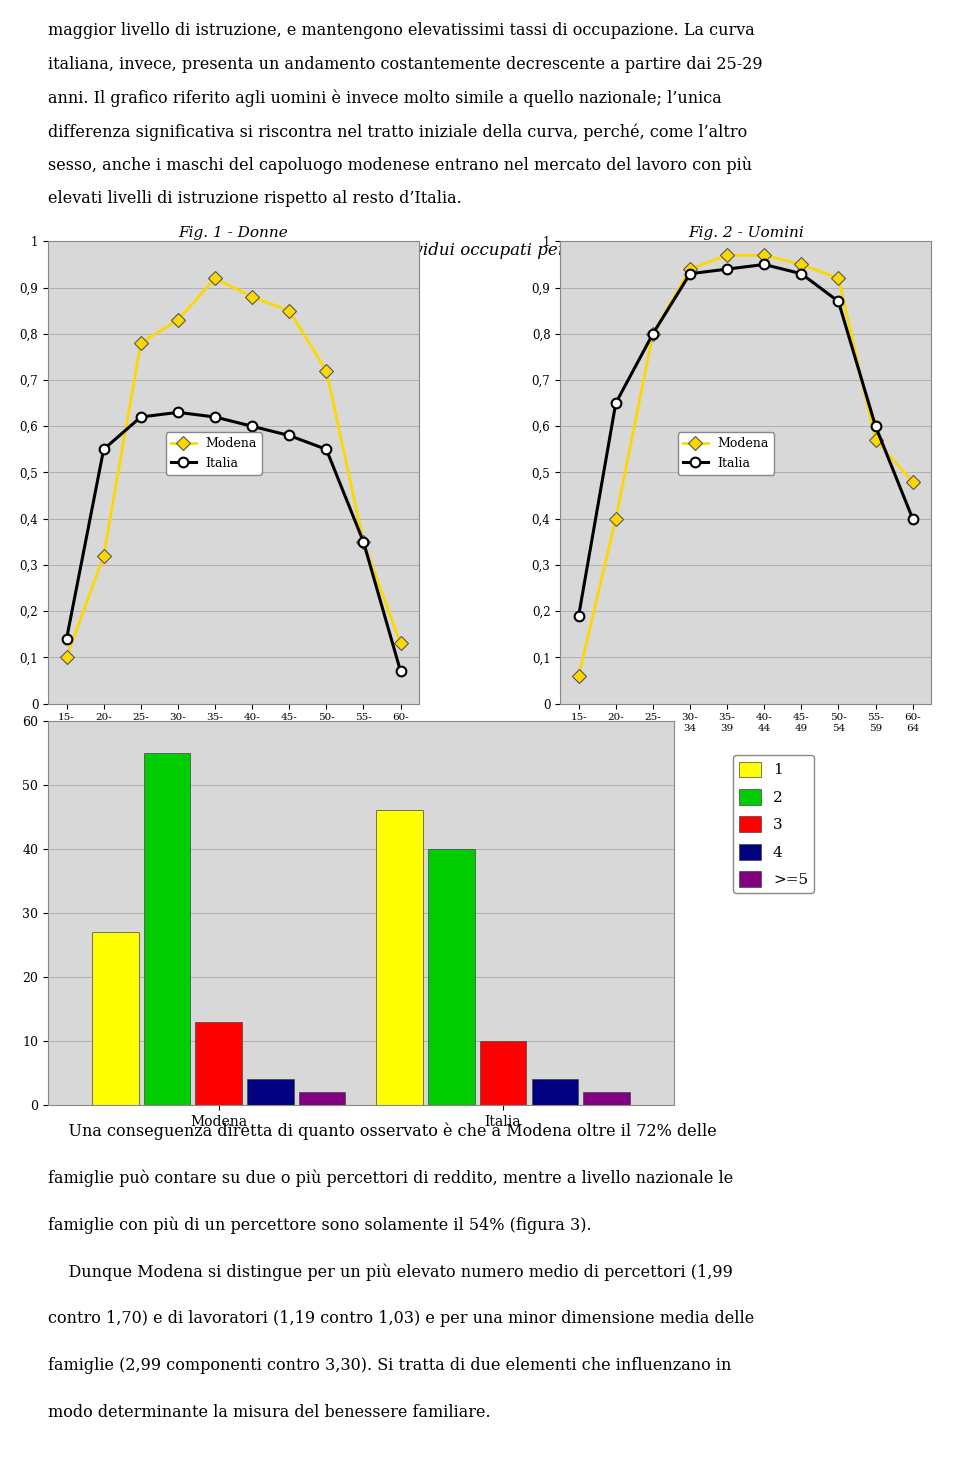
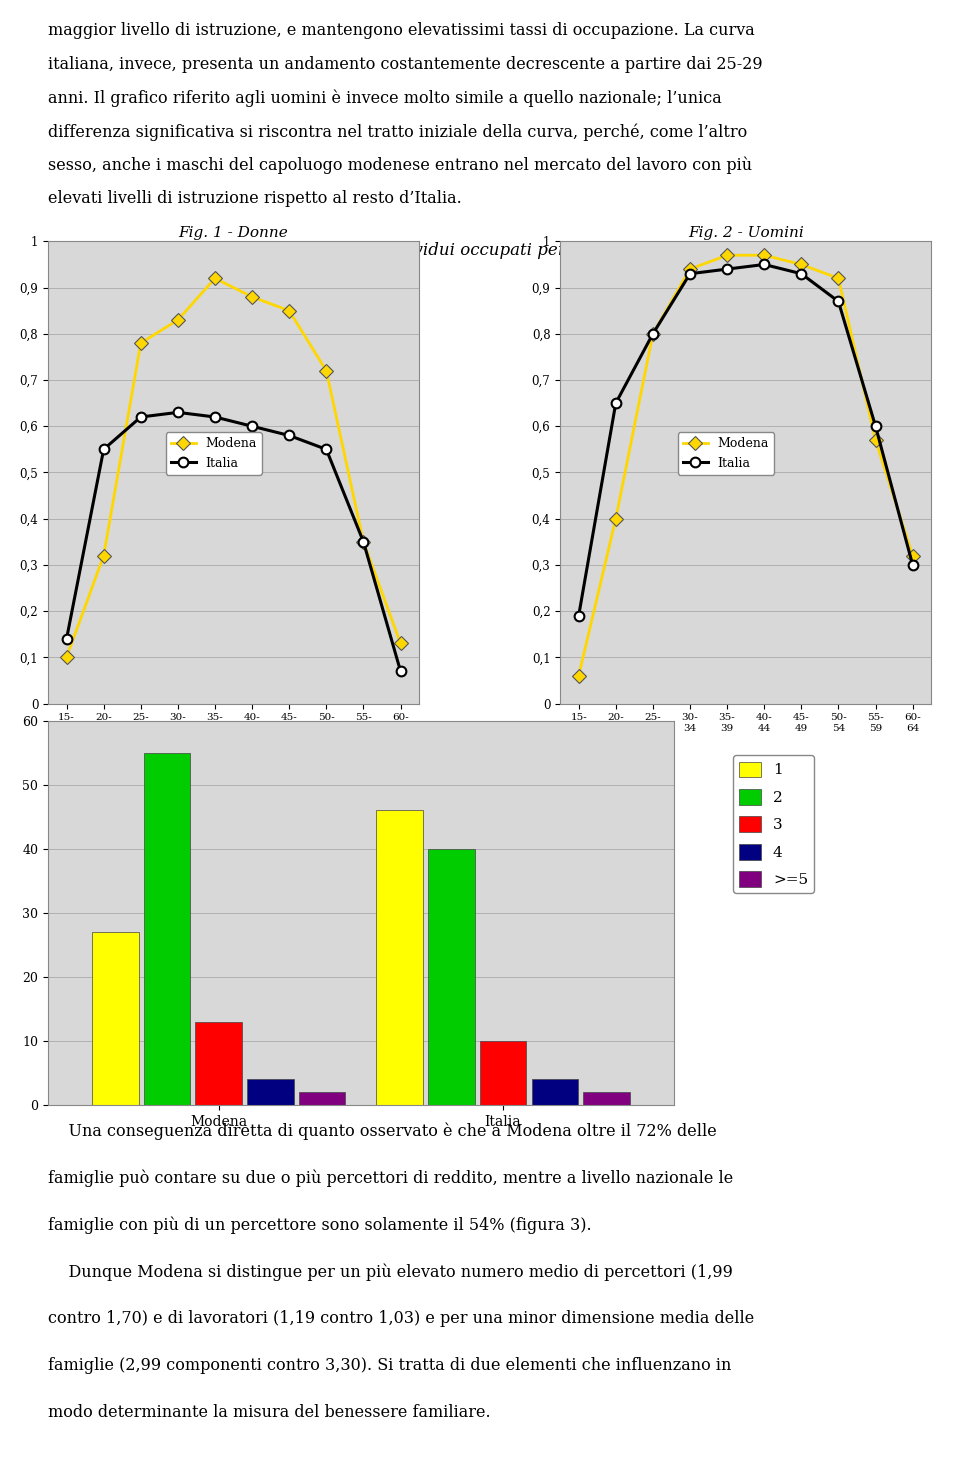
Fig. 2 - Uomini/Modena/60- 64: 0,48 -> 0,32
Fig. 2 - Uomini/Italia/60- 64: 0,40 -> 0,30
